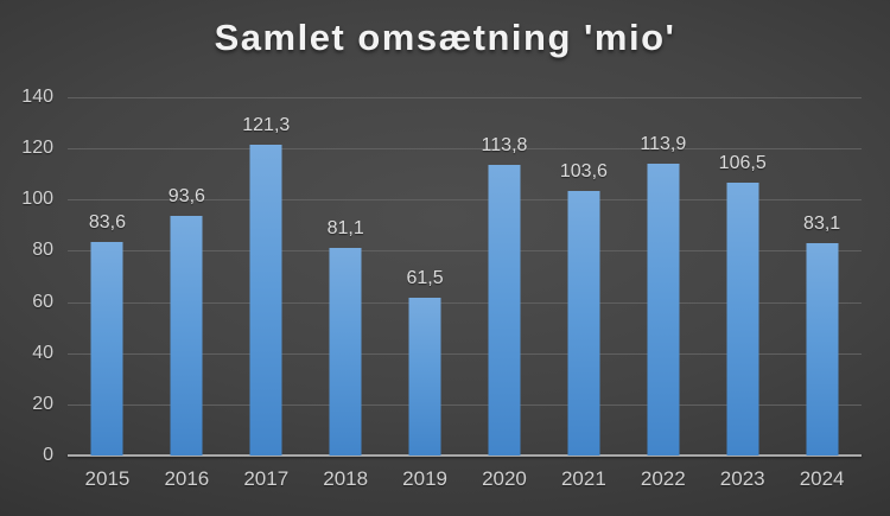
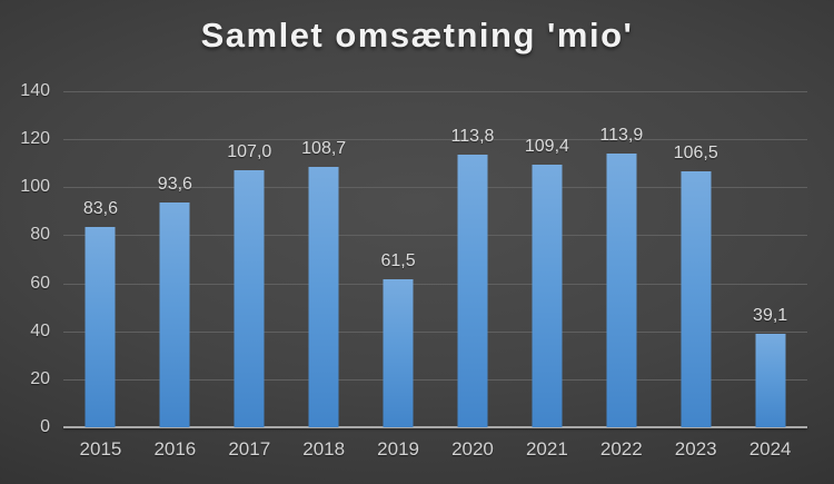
2017: 121,3 -> 107,0
2018: 81,1 -> 108,7
2021: 103,6 -> 109,4
2024: 83,1 -> 39,1
